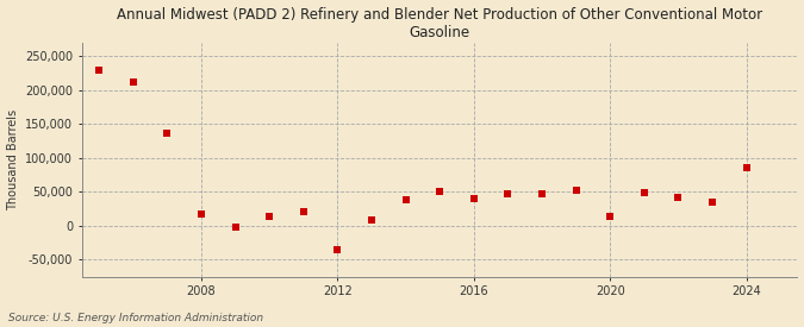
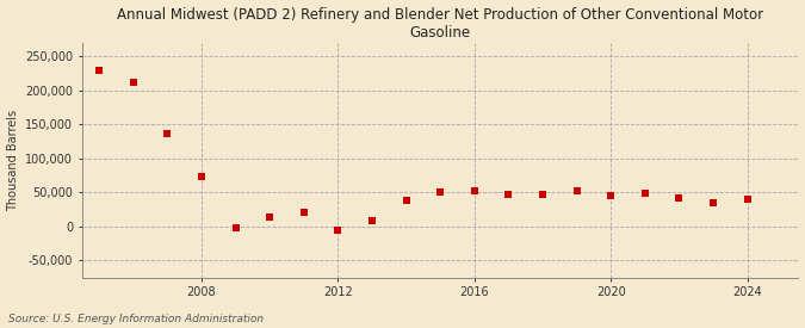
2008: 18,000 -> 74,000
2012: -36,000 -> -5,000
2016: 40,000 -> 53,000
2020: 14,000 -> 46,000
2024: 86,000 -> 40,000
